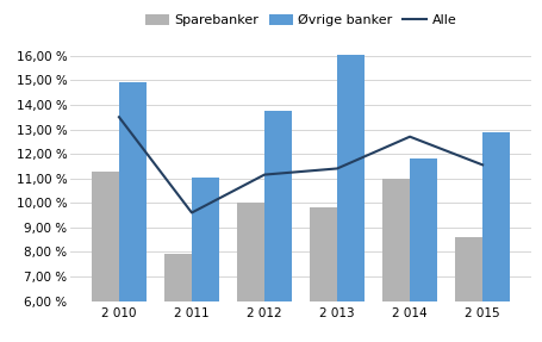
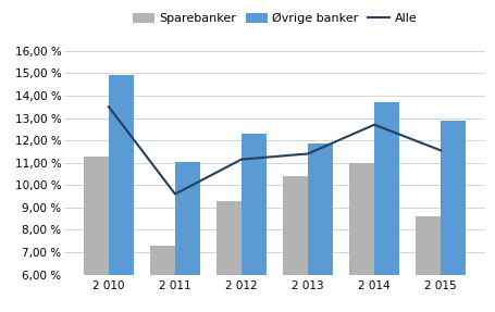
Sparebanker/2 011: 7,9 % -> 7,3 %
Sparebanker/2 012: 10,0 % -> 9,3 %
Øvrige banker/2 012: 13,75 % -> 12,30 %
Sparebanker/2 013: 9,8 % -> 10,4 %
Øvrige banker/2 013: 16,05 % -> 11,85 %
Øvrige banker/2 014: 11,80 % -> 13,70 %
